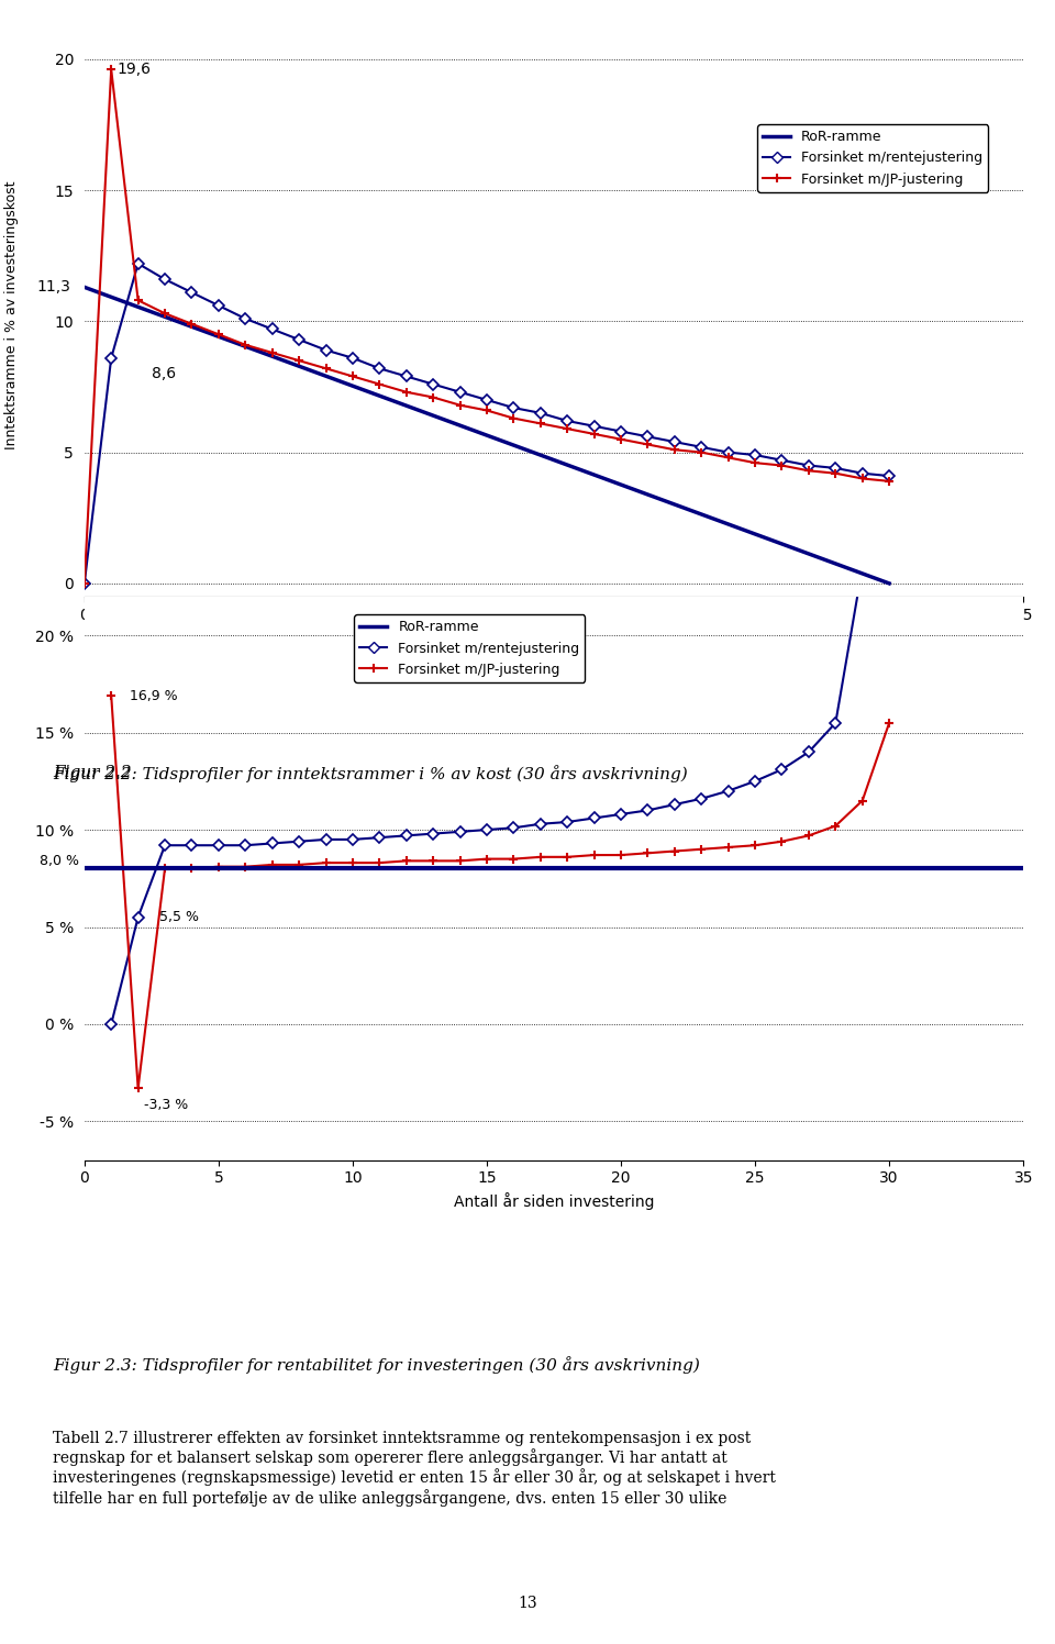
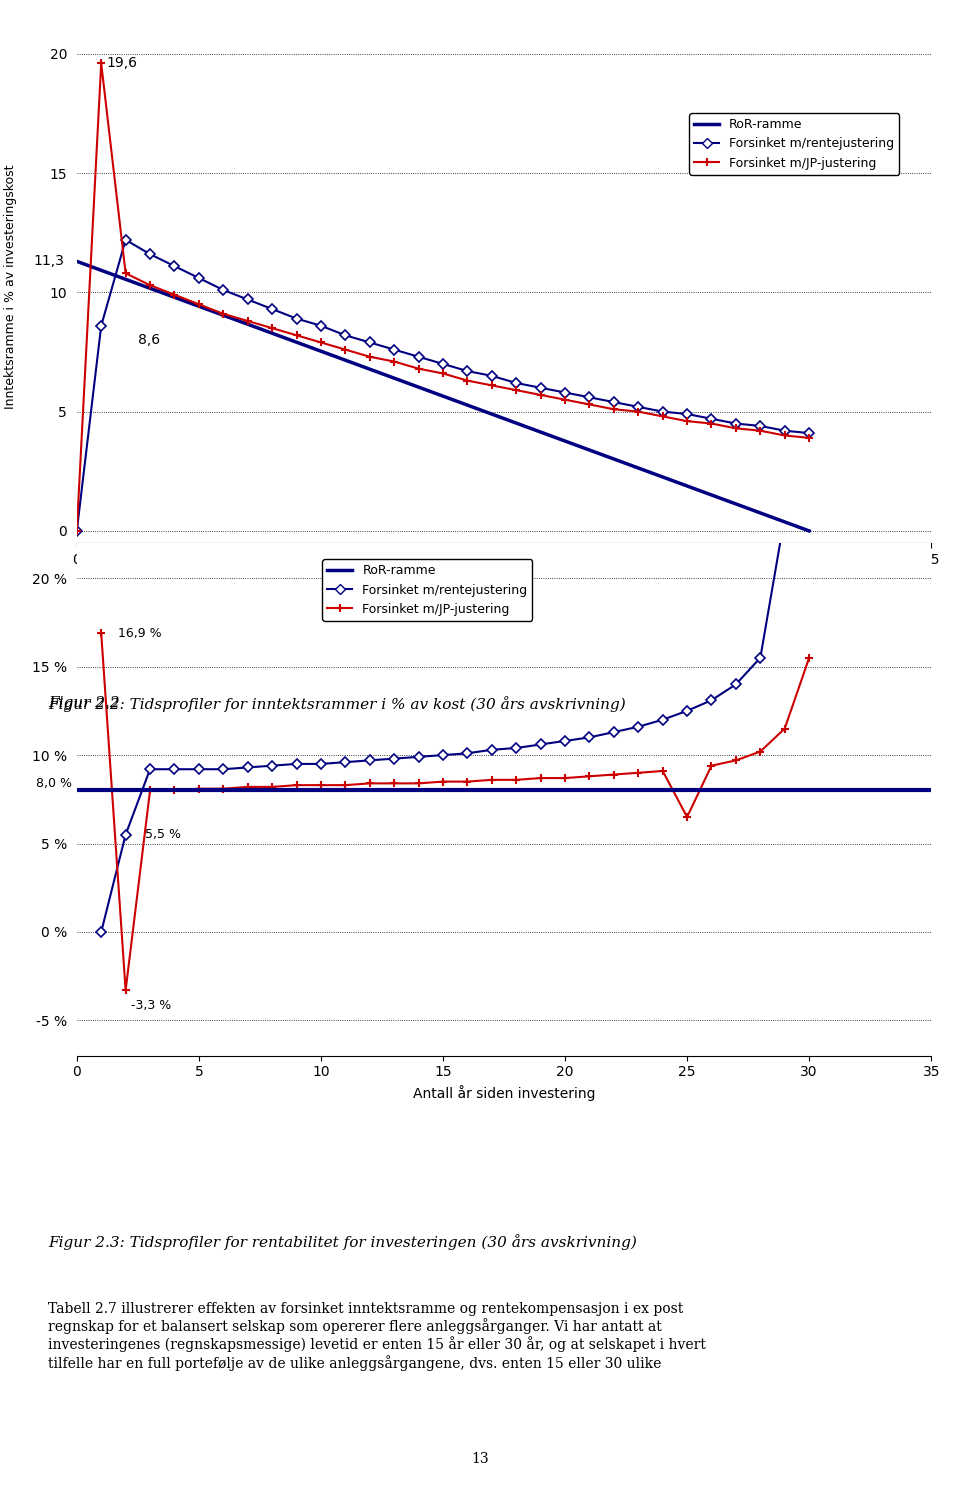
Forsinket m/JP-justering/25: 9.2 % -> 6.5 %
